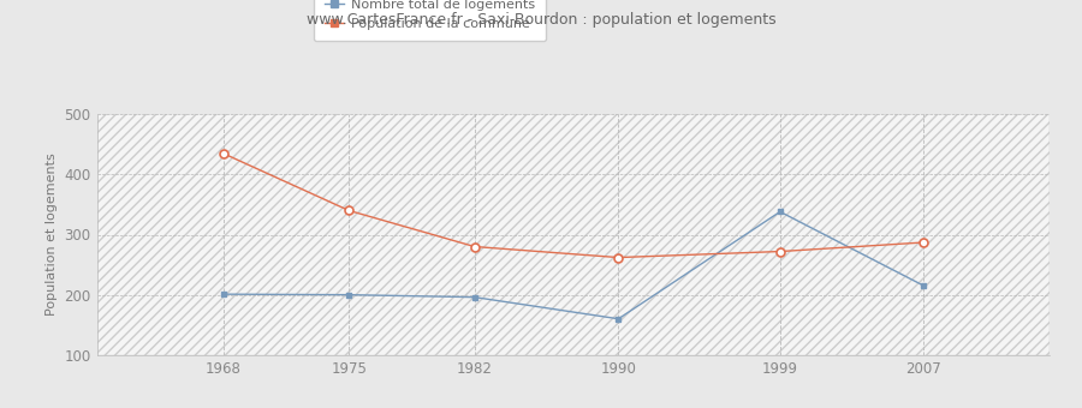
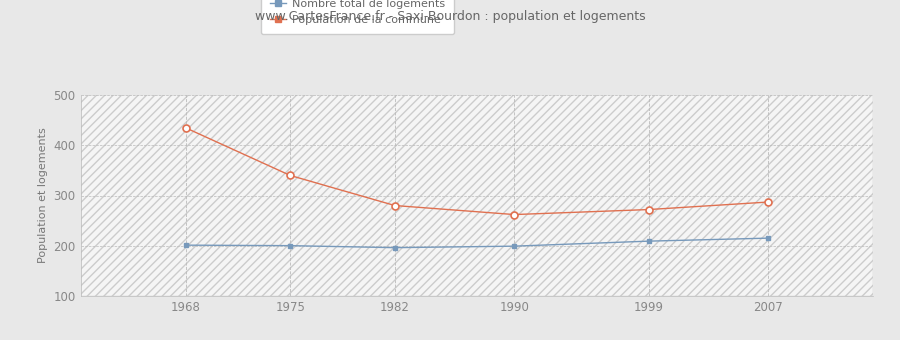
Nombre total de logements/1990: 160 -> 199
Nombre total de logements/1999: 338 -> 209
